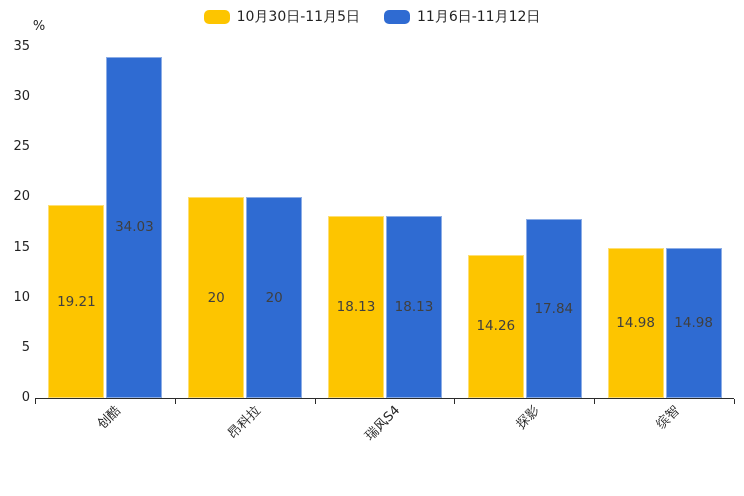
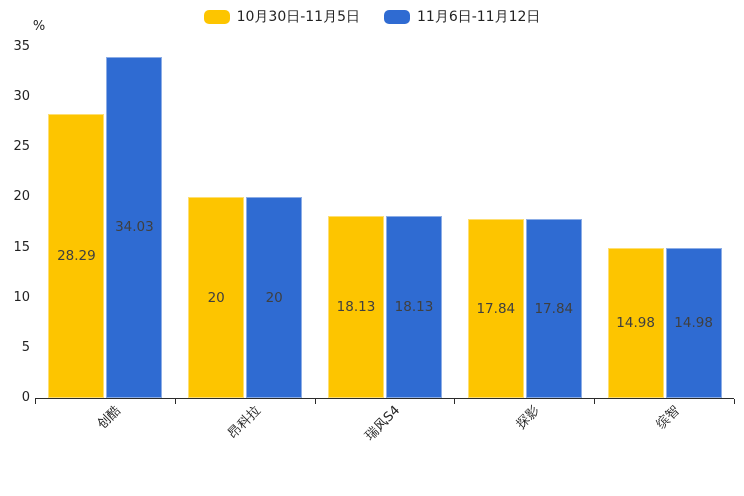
10月30日-11月5日/创酷: 19.21 -> 28.29
10月30日-11月5日/探影: 14.26 -> 17.84
